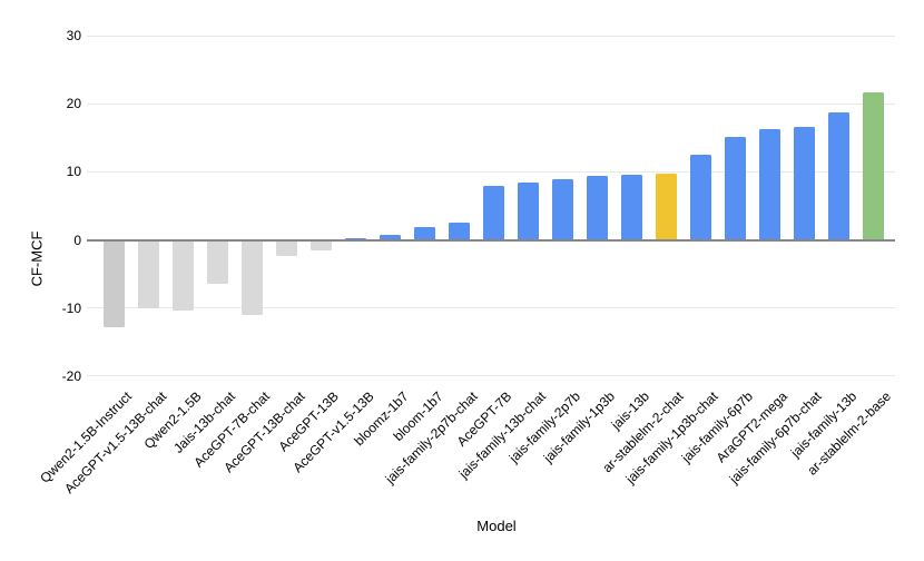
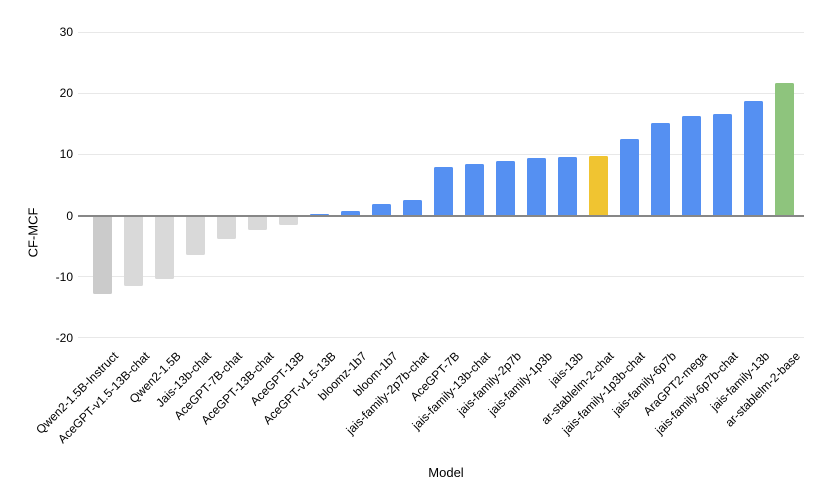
AceGPT-v1.5-13B-chat: -10 -> -12
AceGPT-7B-chat: -11 -> -4
